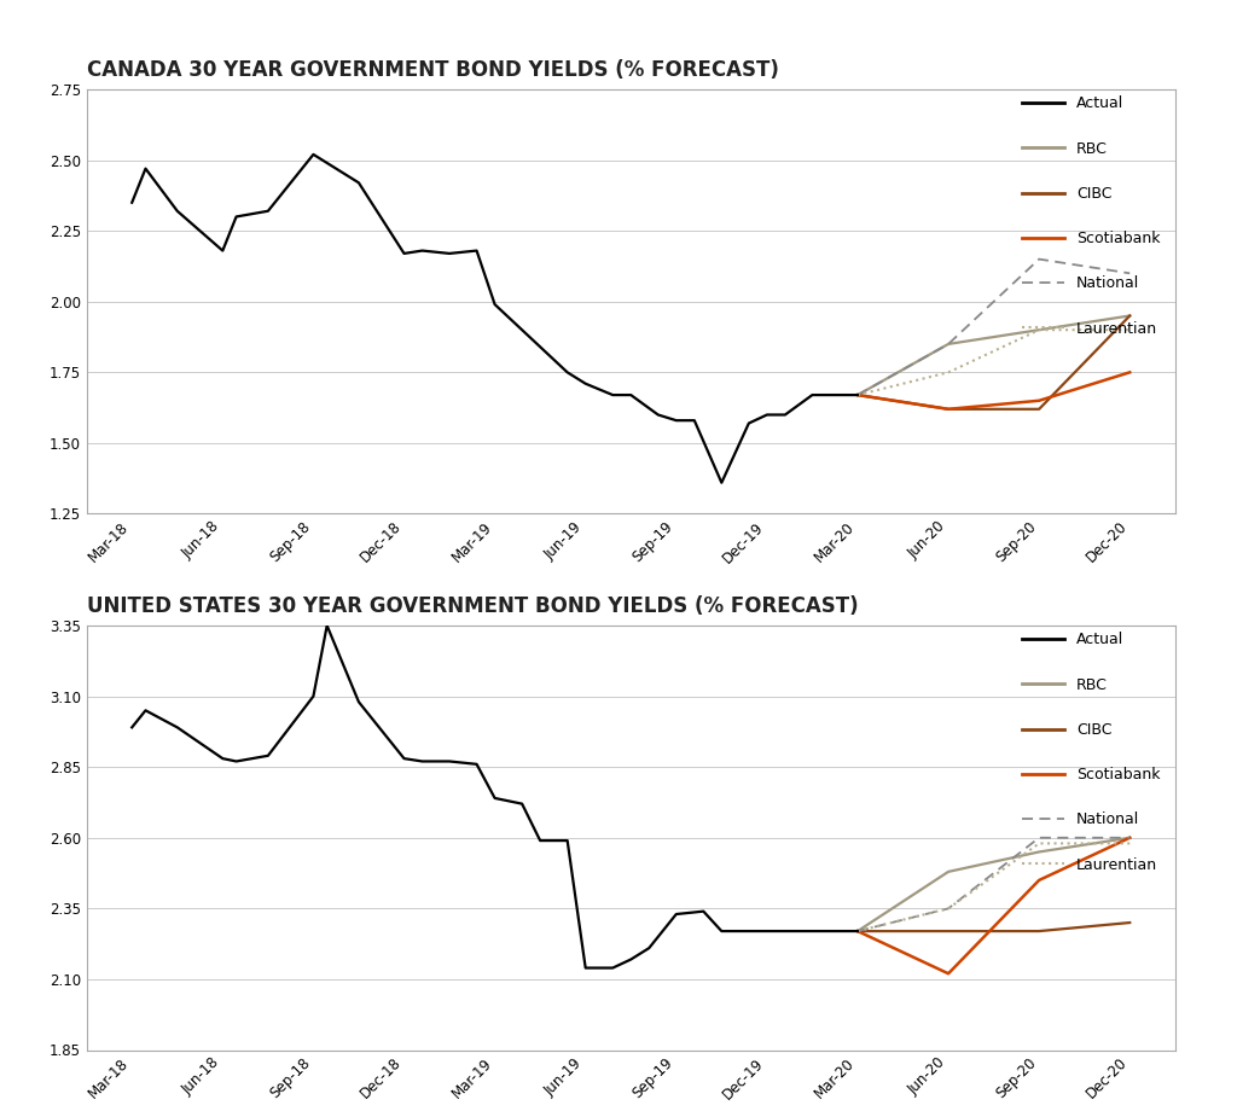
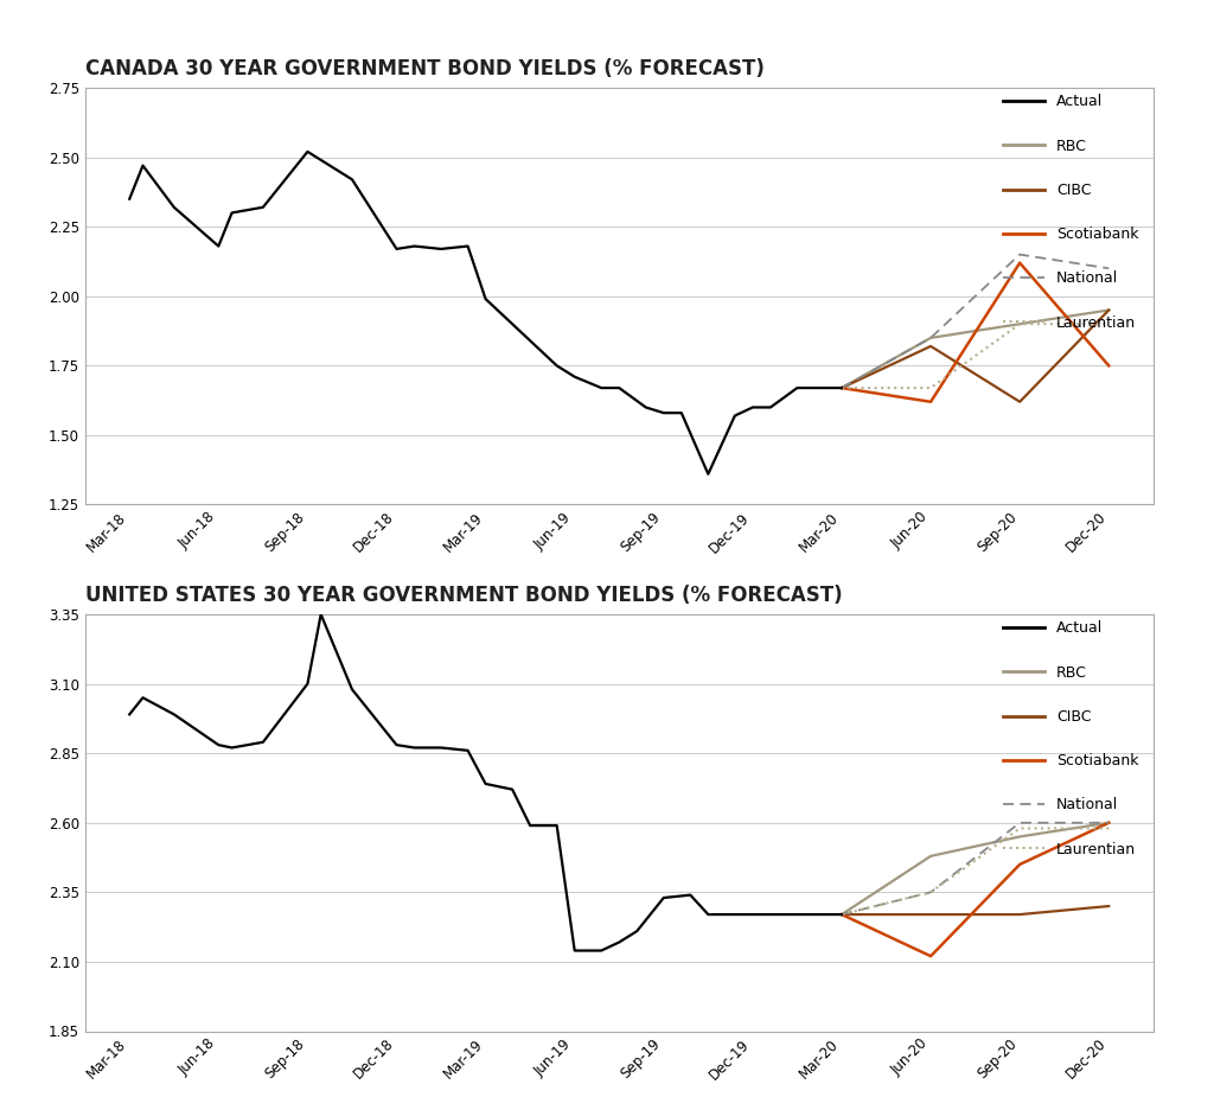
CANADA 30 YEAR GOVERNMENT BOND YIELDS (% FORECAST)/CIBC/Jun-20: 1.62 -> 1.82
CANADA 30 YEAR GOVERNMENT BOND YIELDS (% FORECAST)/Laurentian/Jun-20: 1.75 -> 1.67
CANADA 30 YEAR GOVERNMENT BOND YIELDS (% FORECAST)/Scotiabank/Sep-20: 1.65 -> 2.12
